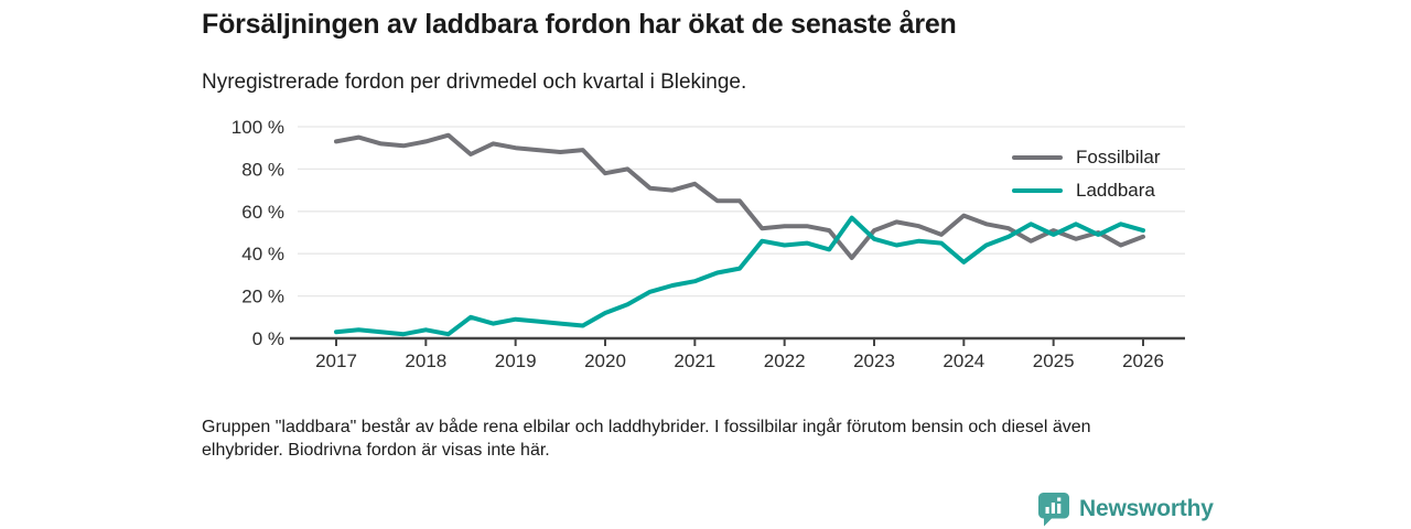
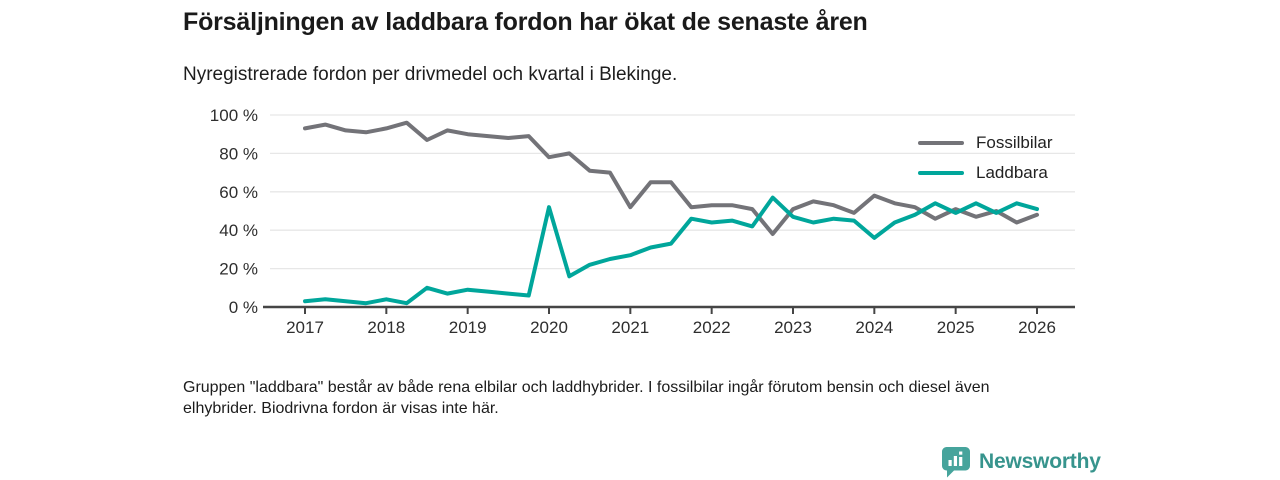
Laddbara/2020: 12% -> 52%
Fossilbilar/2021: 73% -> 52%
